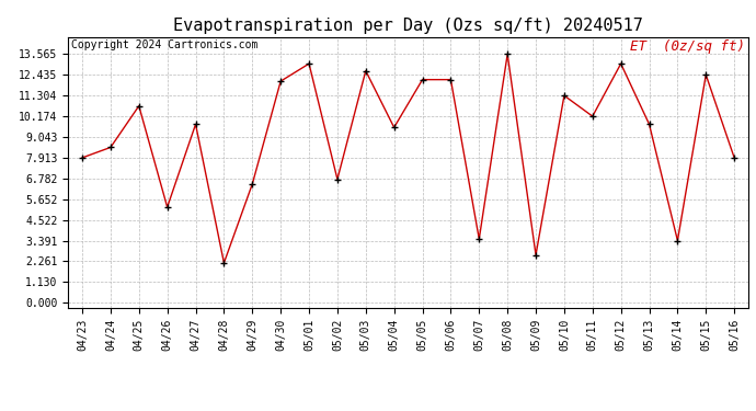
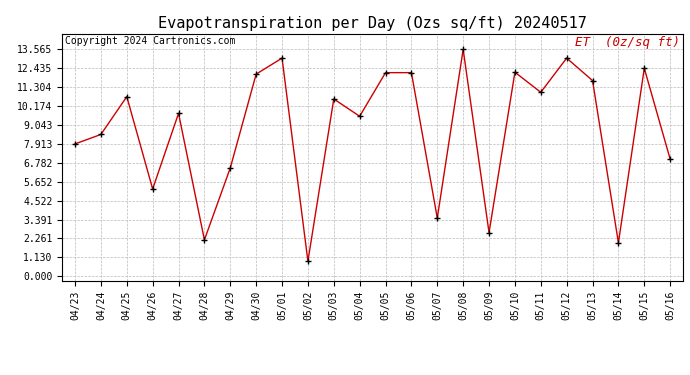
05/02: 6.7 -> 0.9
05/03: 12.7 -> 10.6
05/10: 11.3 -> 12.2
05/11: 10.2 -> 11.0
05/13: 9.7 -> 11.7
05/14: 3.4 -> 2.0
05/16: 7.9 -> 7.0
